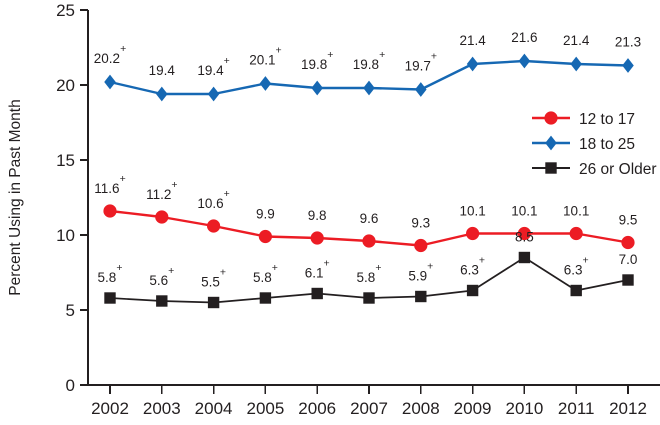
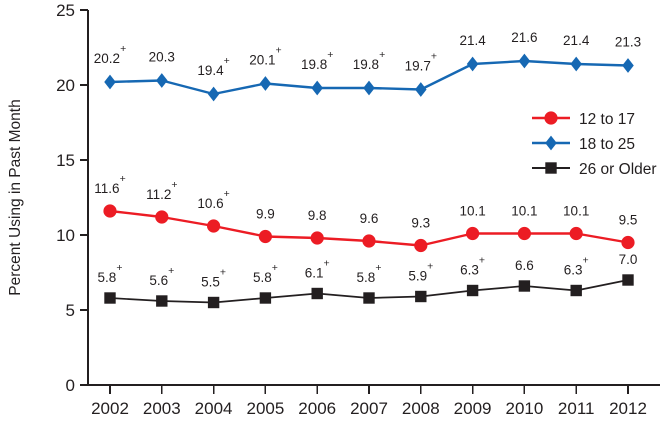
18 to 25/2003: 19.4 -> 20.3
26 or Older/2010: 8.5 -> 6.6
